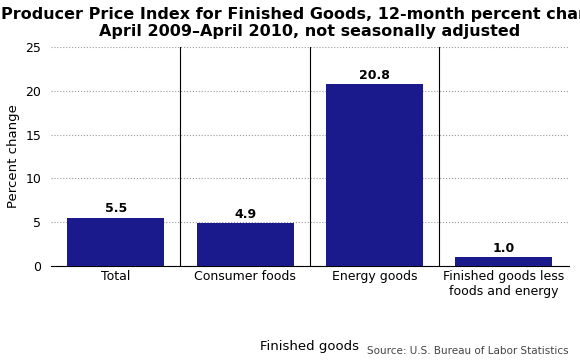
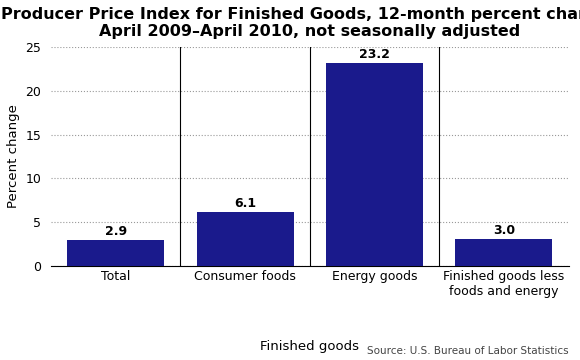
Total: 5.5 -> 2.9
Consumer foods: 4.9 -> 6.1
Energy goods: 20.8 -> 23.2
Finished goods less foods and energy: 1.0 -> 3.0
